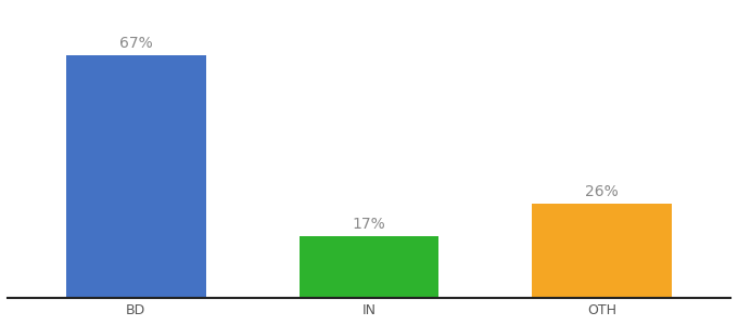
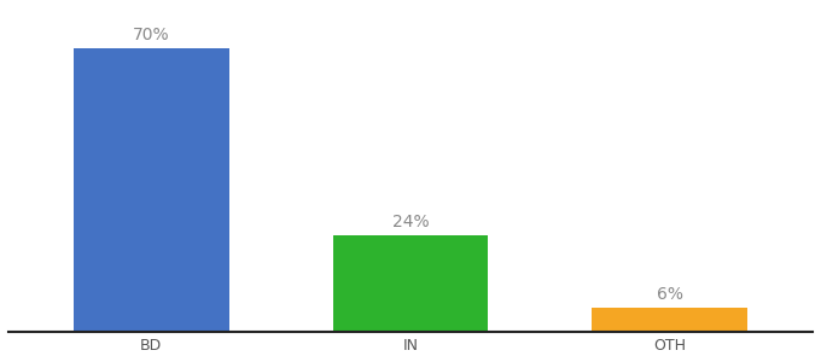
BD: 67% -> 70%
IN: 17% -> 24%
OTH: 26% -> 6%
